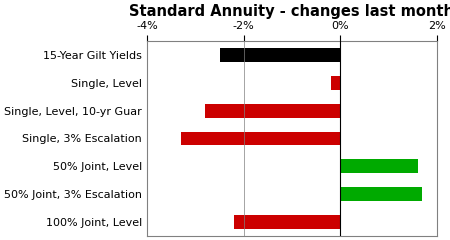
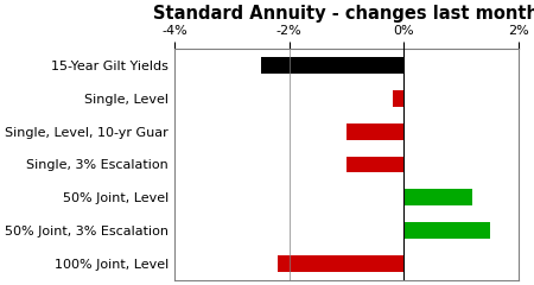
Single, Level, 10-yr Guar: -2.8% -> -1.0%
Single, 3% Escalation: -3.3% -> -1.0%
50% Joint, Level: 1.6% -> 1.2%
50% Joint, 3% Escalation: 1.7% -> 1.5%
